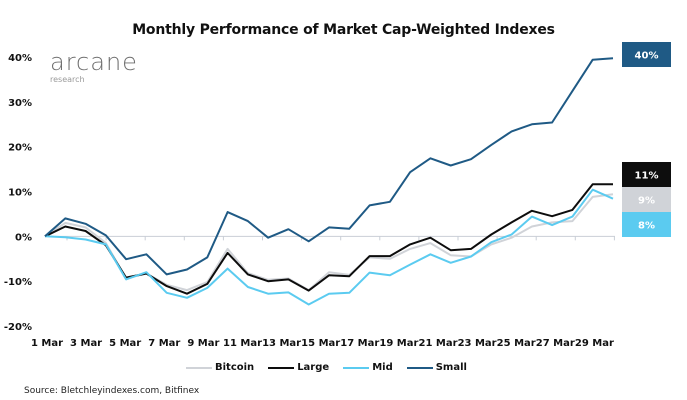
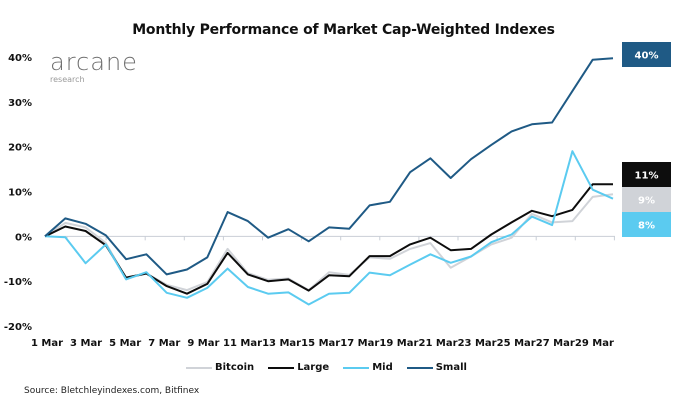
Mid/3 Mar: -1% -> -6%
Bitcoin/21 Mar: -4% -> -7%
Small/21 Mar: 16% -> 13%
Bitcoin/25 Mar: 2% -> 5%
Mid/27 Mar: 4% -> 19%
